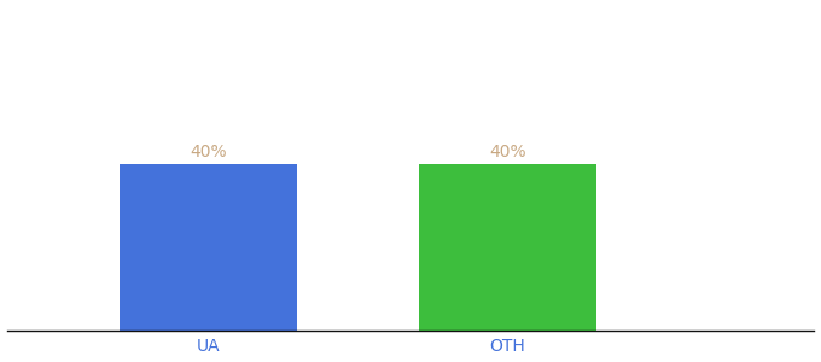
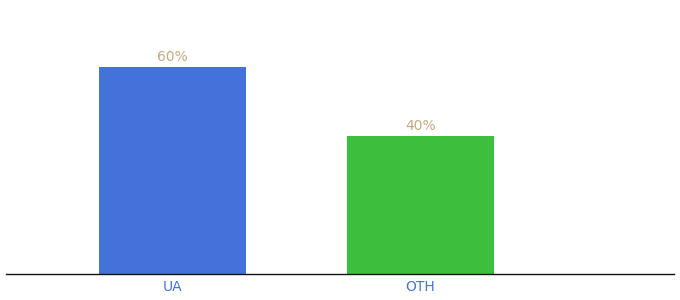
UA: 40% -> 60%
